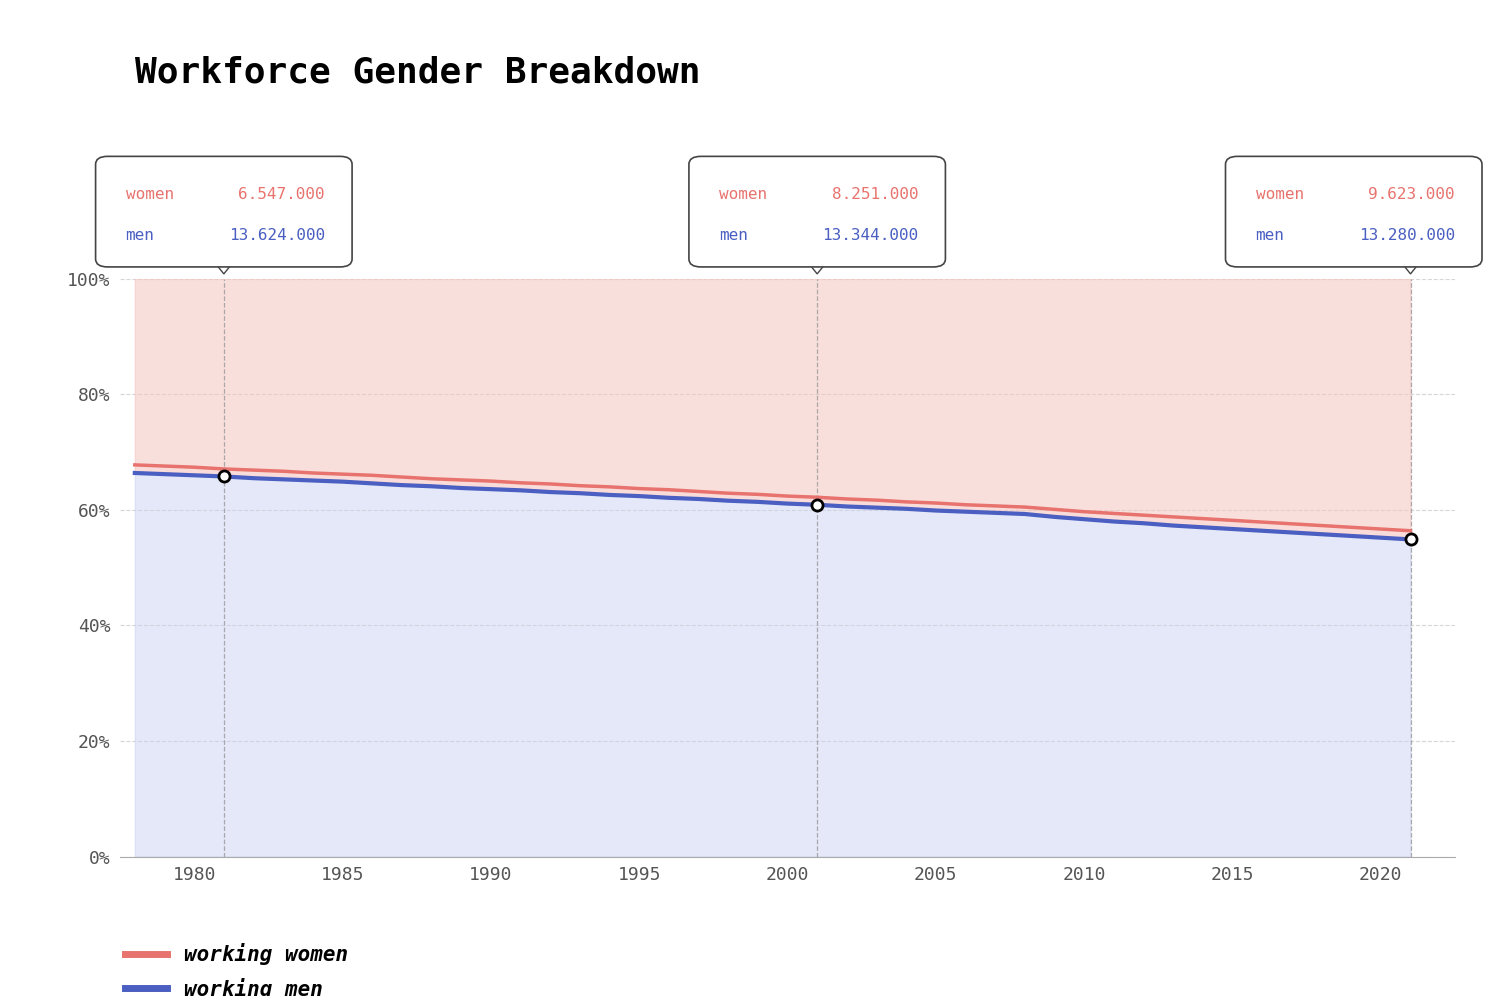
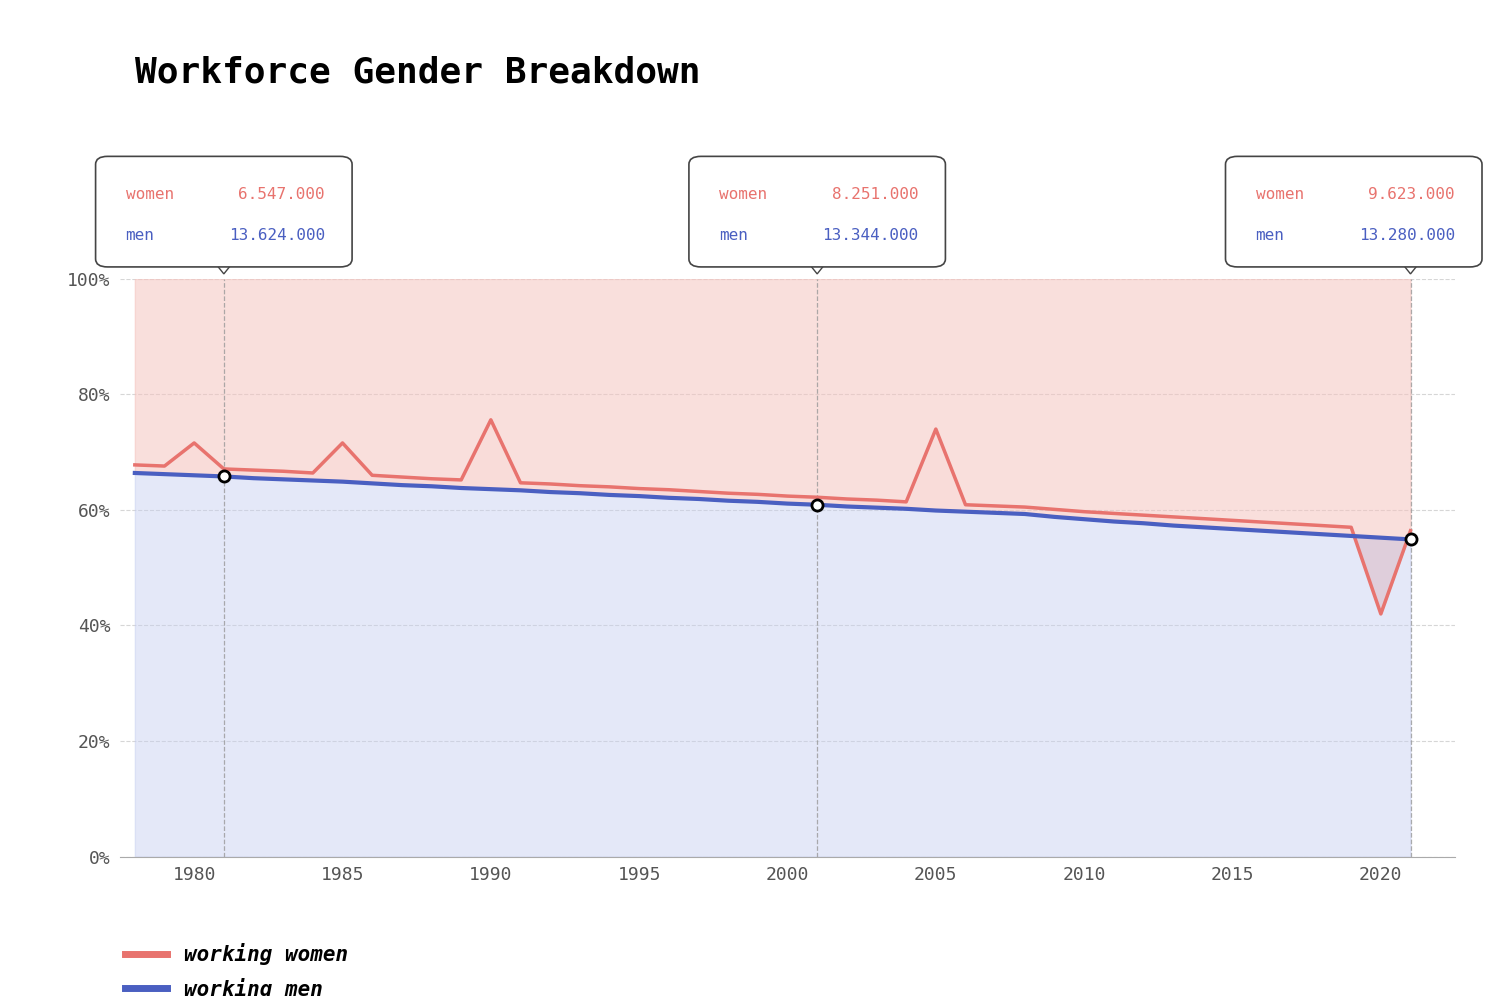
working women/1980: 67.4% -> 71.6%
working women/1985: 66.2% -> 71.6%
working women/1990: 65.0% -> 75.6%
working women/2005: 61.2% -> 74.0%
working women/2020: 56.7% -> 42.0%
